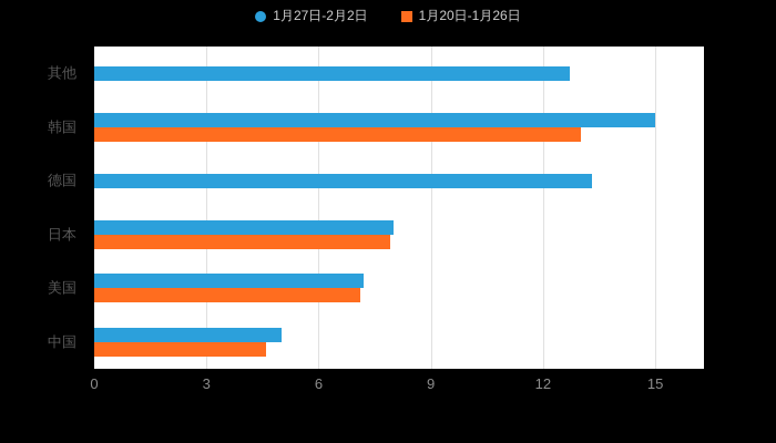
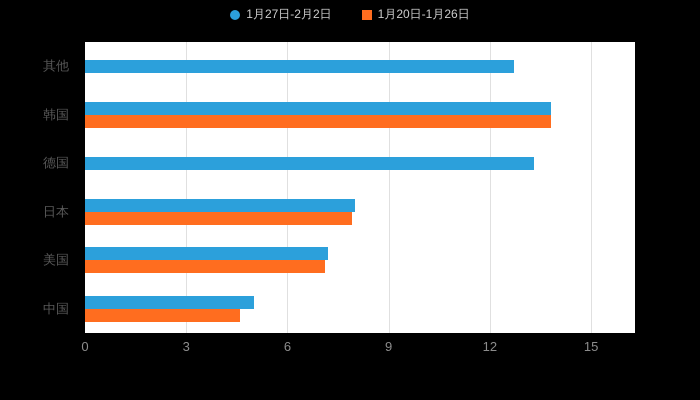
1月27日-2月2日/韩国: 15.0 -> 13.8
1月20日-1月26日/韩国: 13.0 -> 13.8
